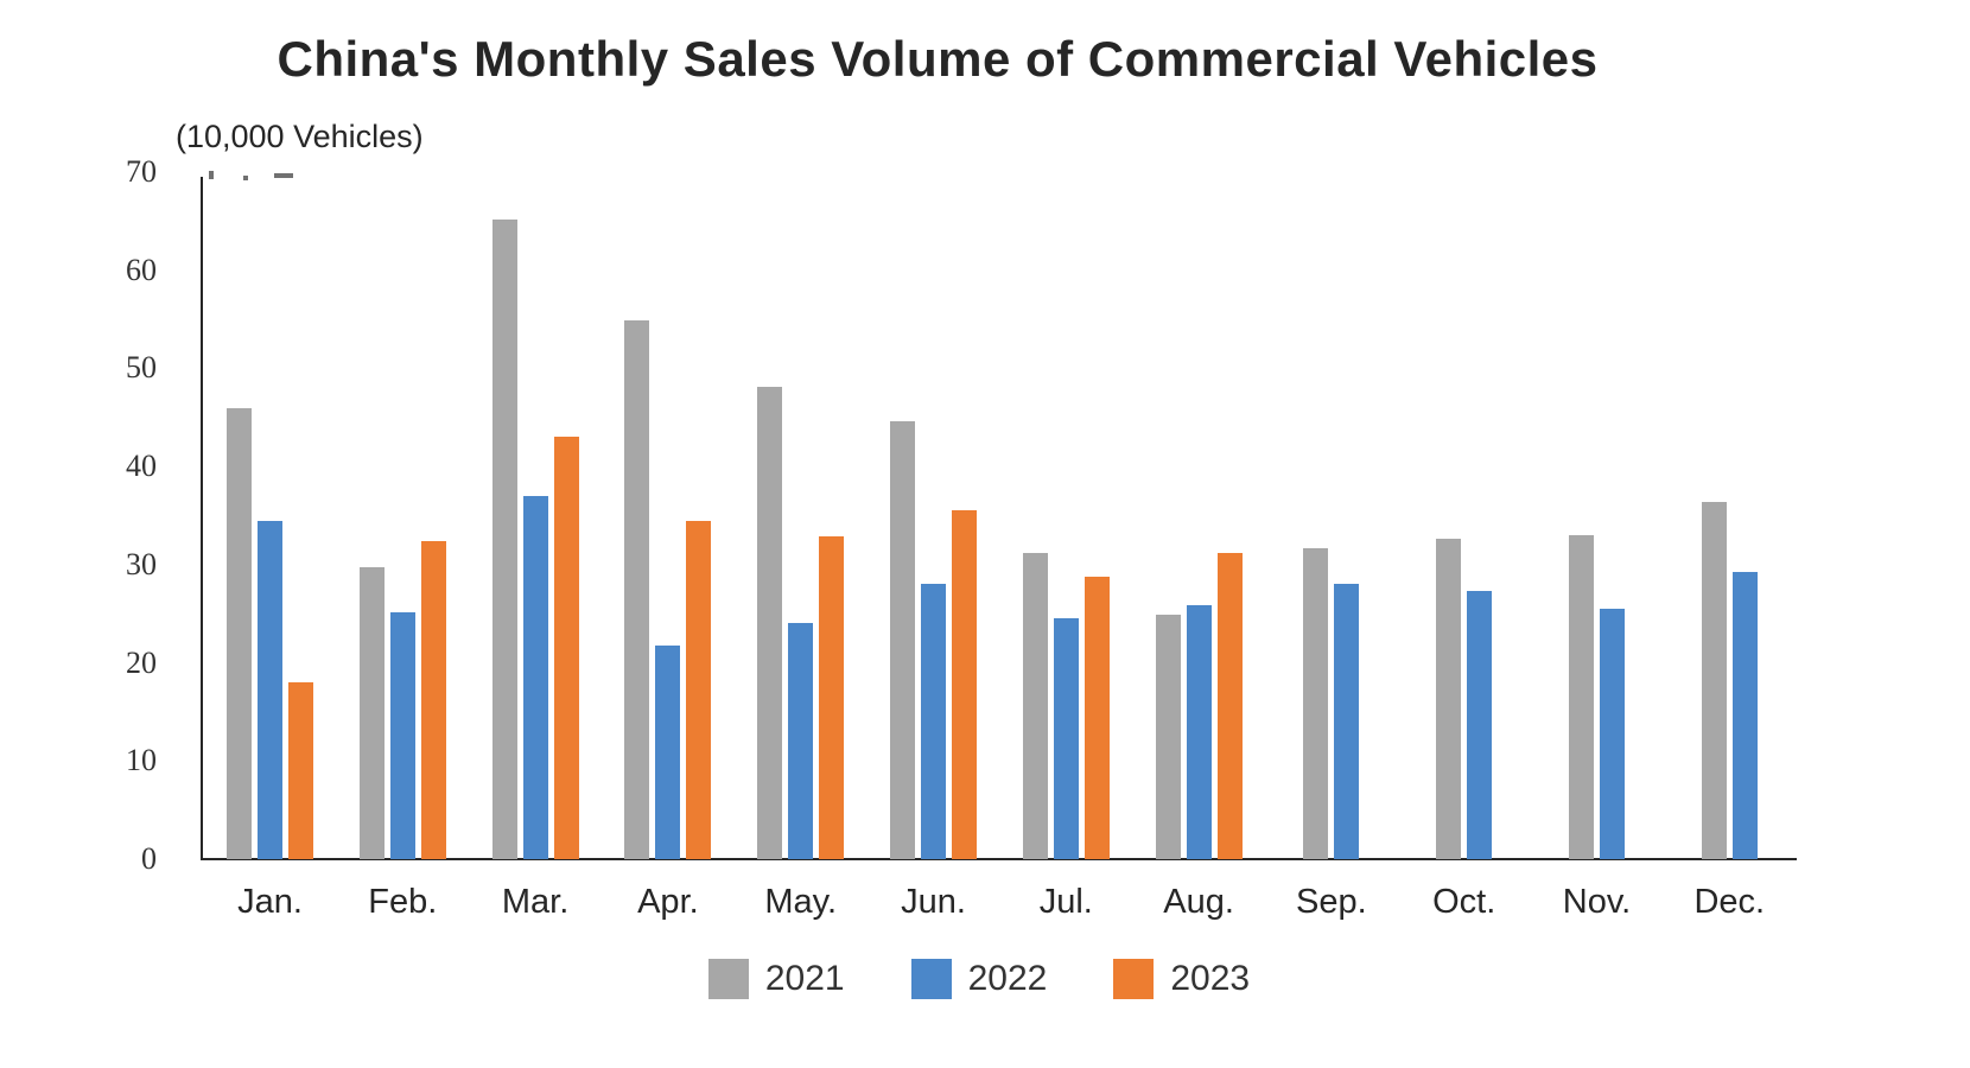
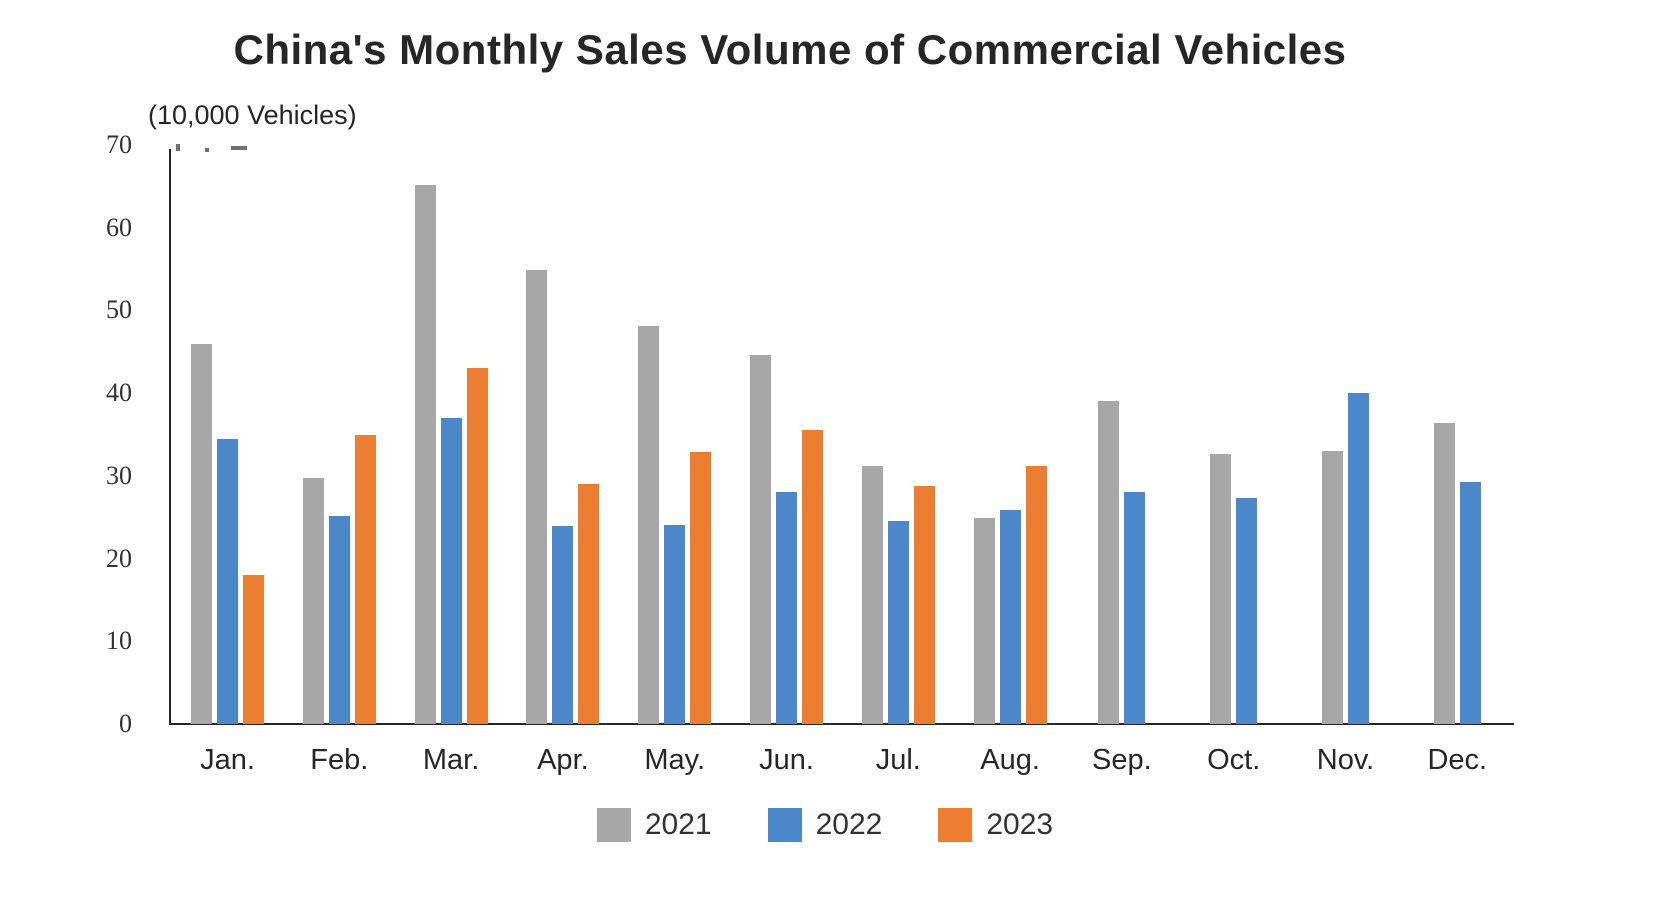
2023/Feb.: 32 -> 35
2022/Apr.: 22 -> 24
2023/Apr.: 34 -> 29
2021/Sep.: 32 -> 39
2022/Nov.: 26 -> 40
